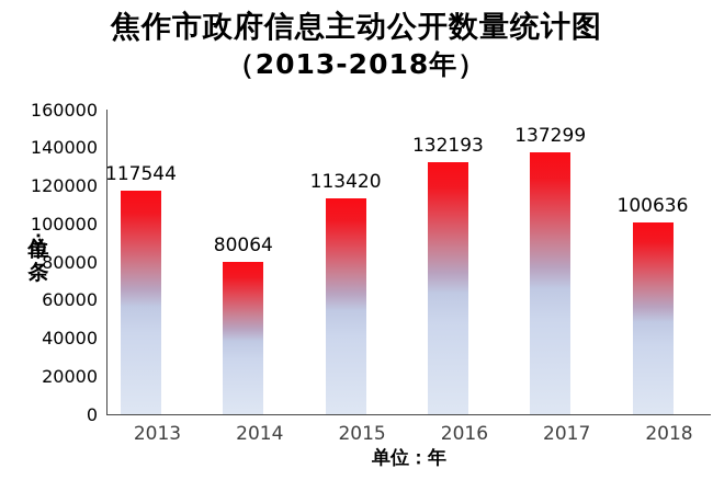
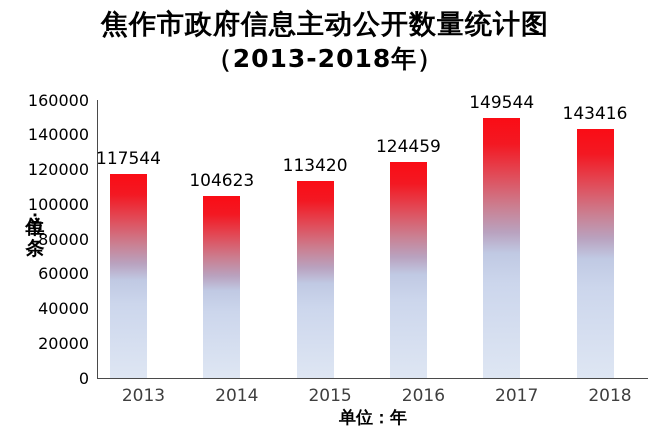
2014: 80064 -> 104623
2016: 132193 -> 124459
2017: 137299 -> 149544
2018: 100636 -> 143416
